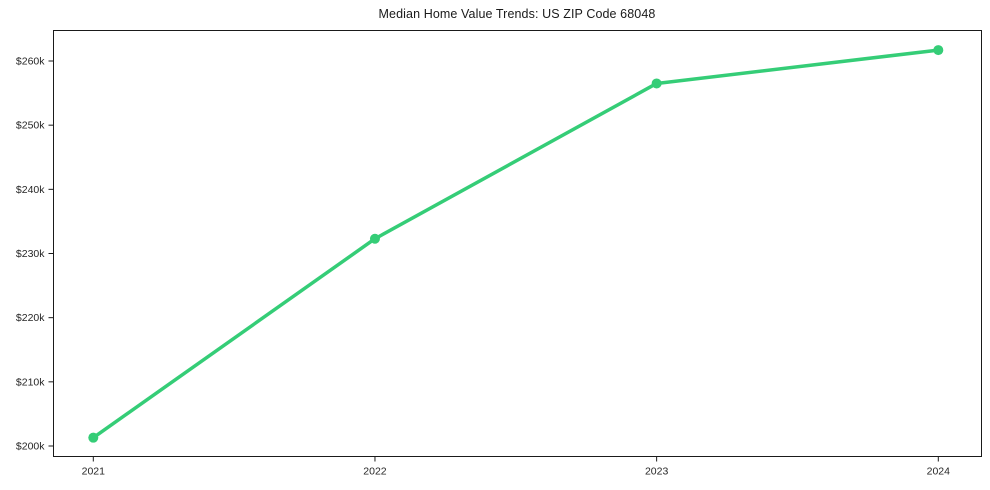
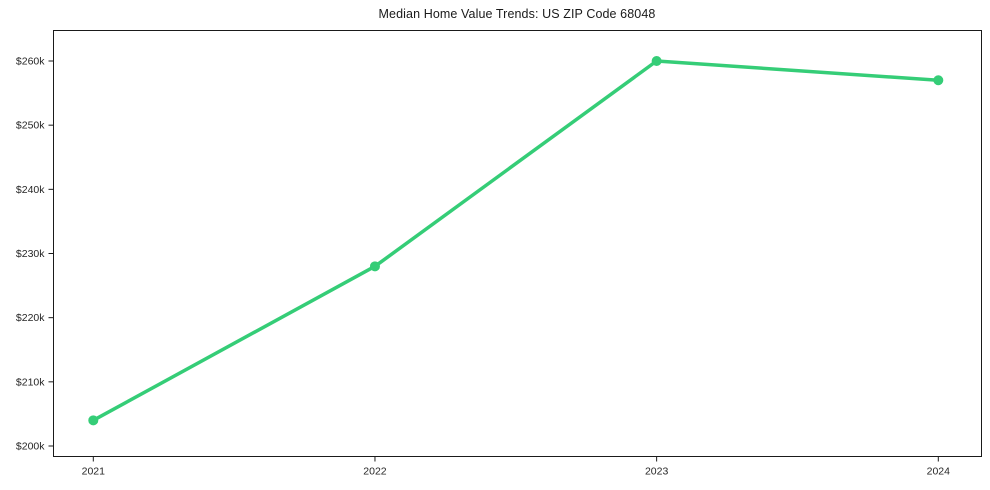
2021: $201k -> $204k
2022: $232k -> $228k
2023: $256k -> $260k
2024: $262k -> $257k
